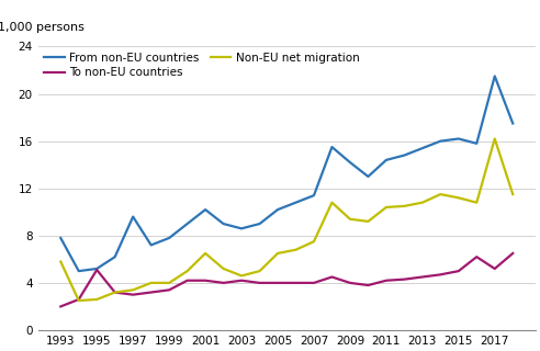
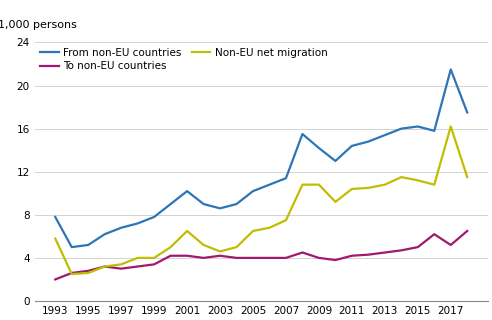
To non-EU countries/1995: 5.1 -> 2.8
From non-EU countries/1997: 9.6 -> 6.8
Non-EU net migration/2009: 9.4 -> 10.8
